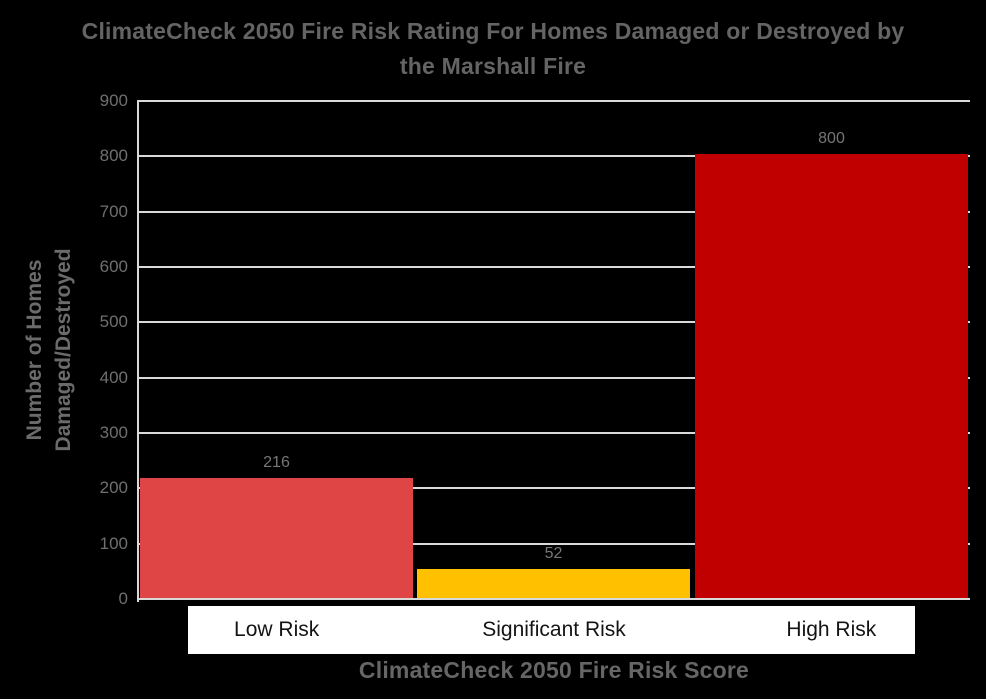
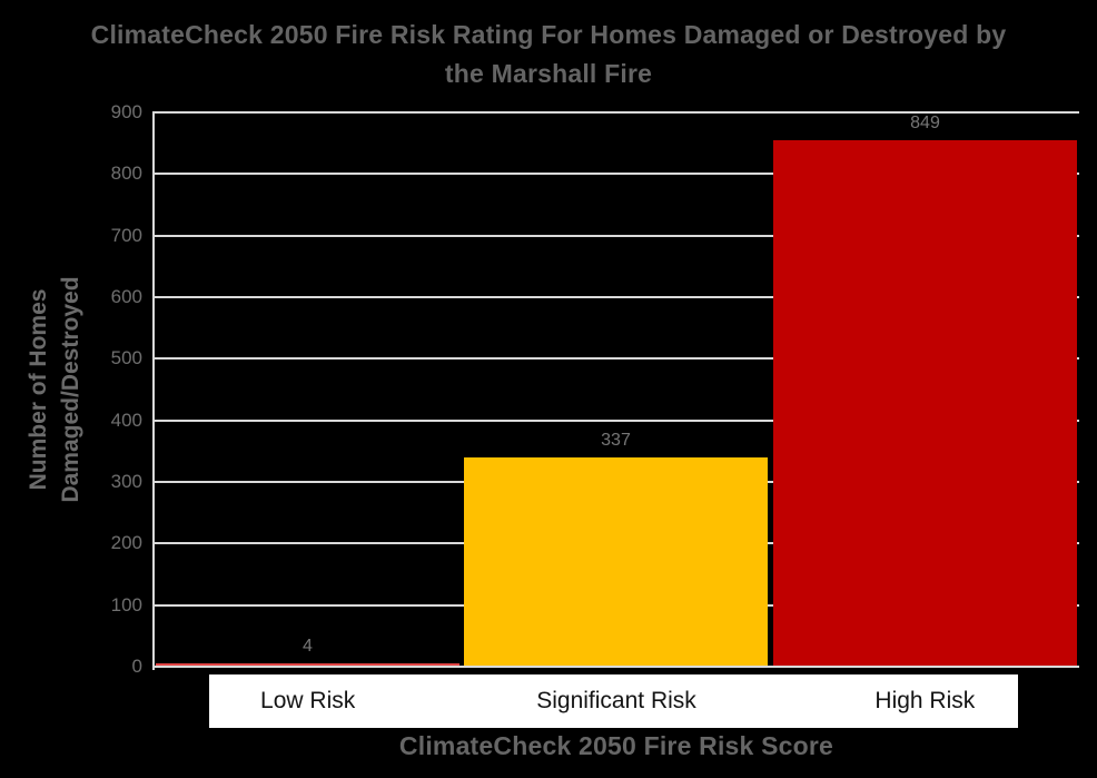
Low Risk: 216 -> 4
Significant Risk: 52 -> 337
High Risk: 800 -> 849
